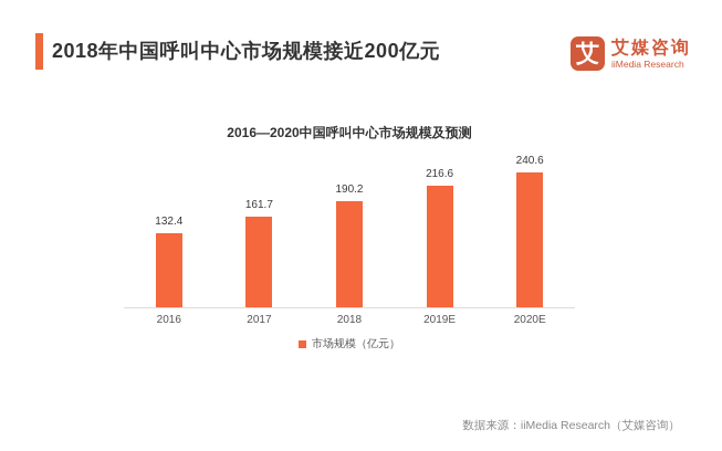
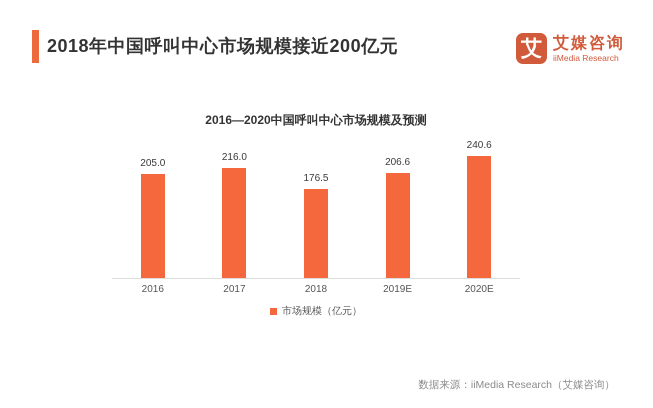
2016: 132.4 -> 205.0
2017: 161.7 -> 216.0
2018: 190.2 -> 176.5
2019E: 216.6 -> 206.6
